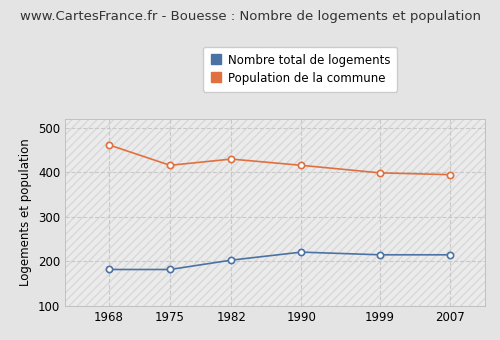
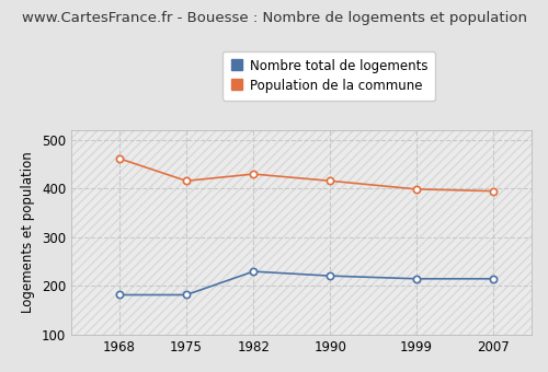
Nombre total de logements/1982: 203 -> 230
